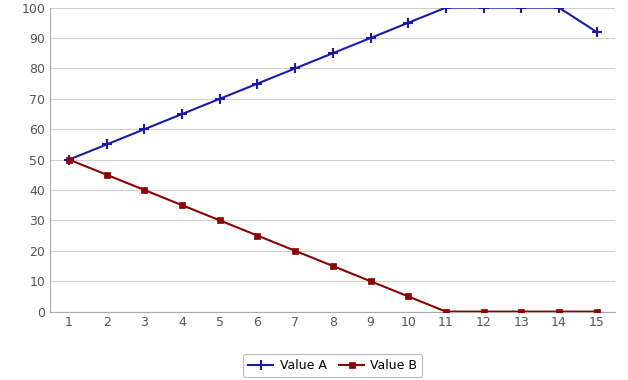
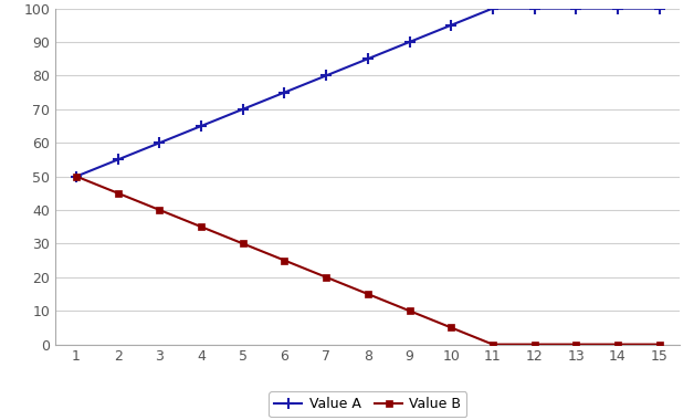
Value A/15: 92 -> 100
